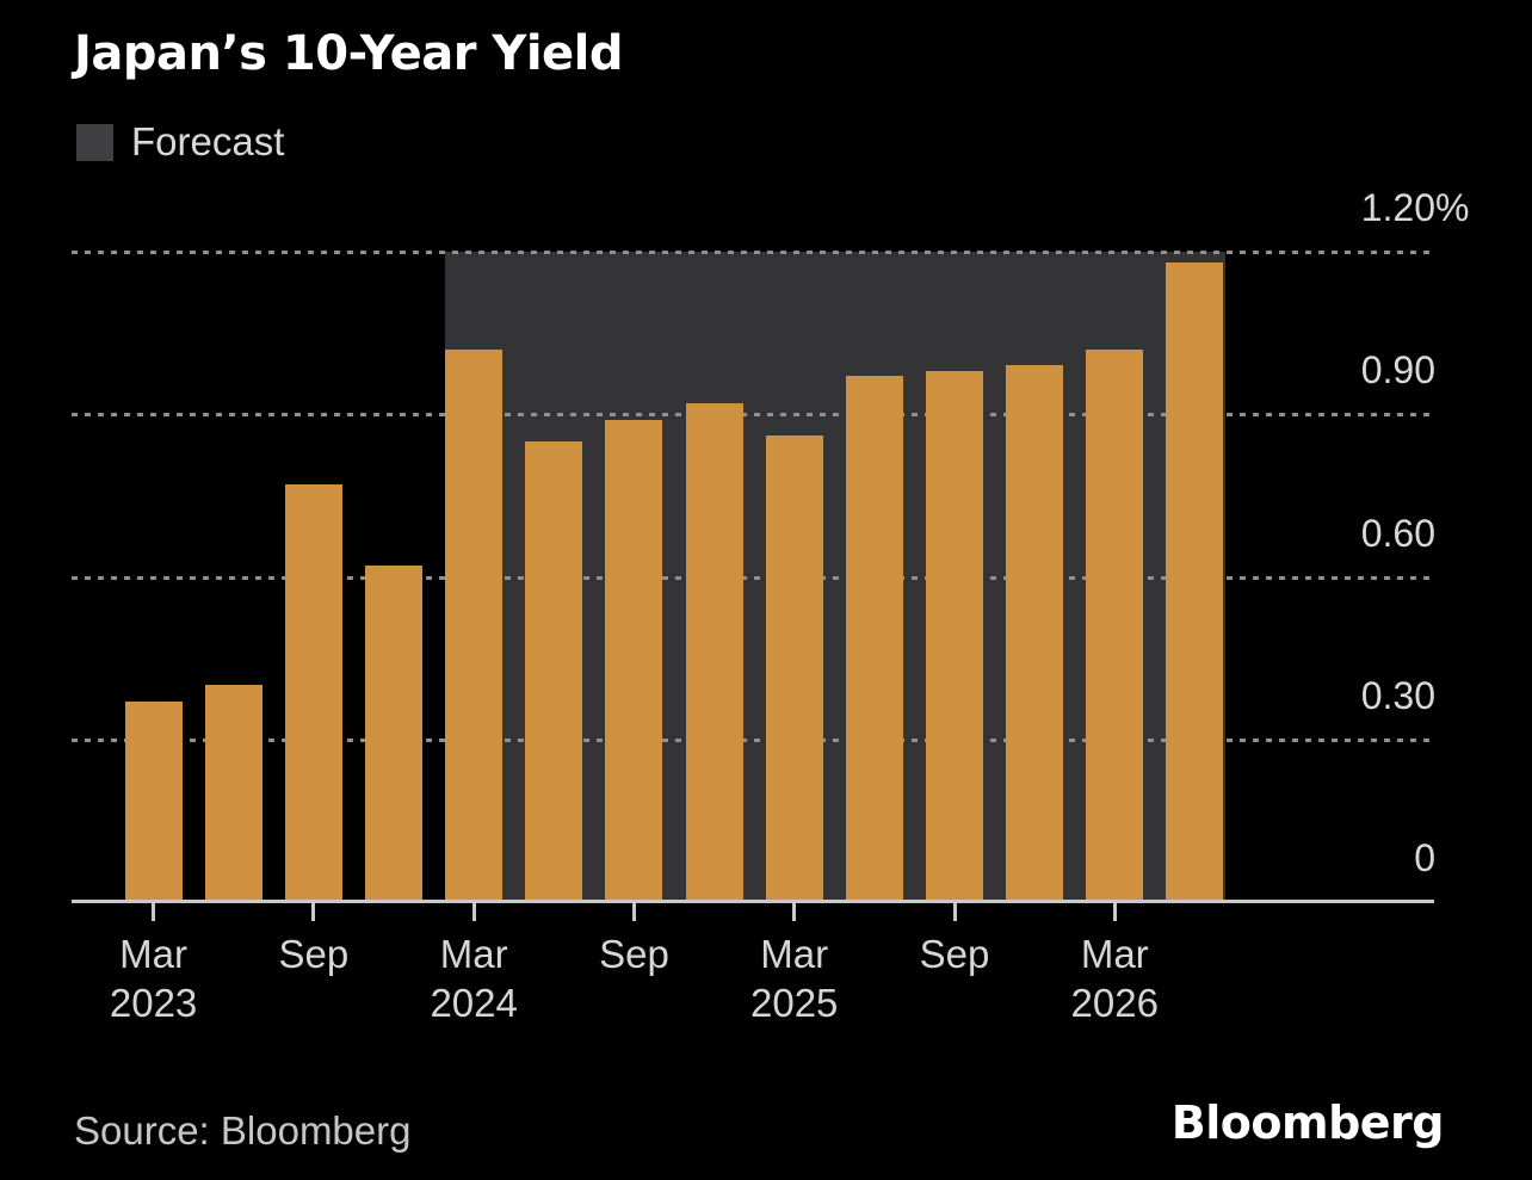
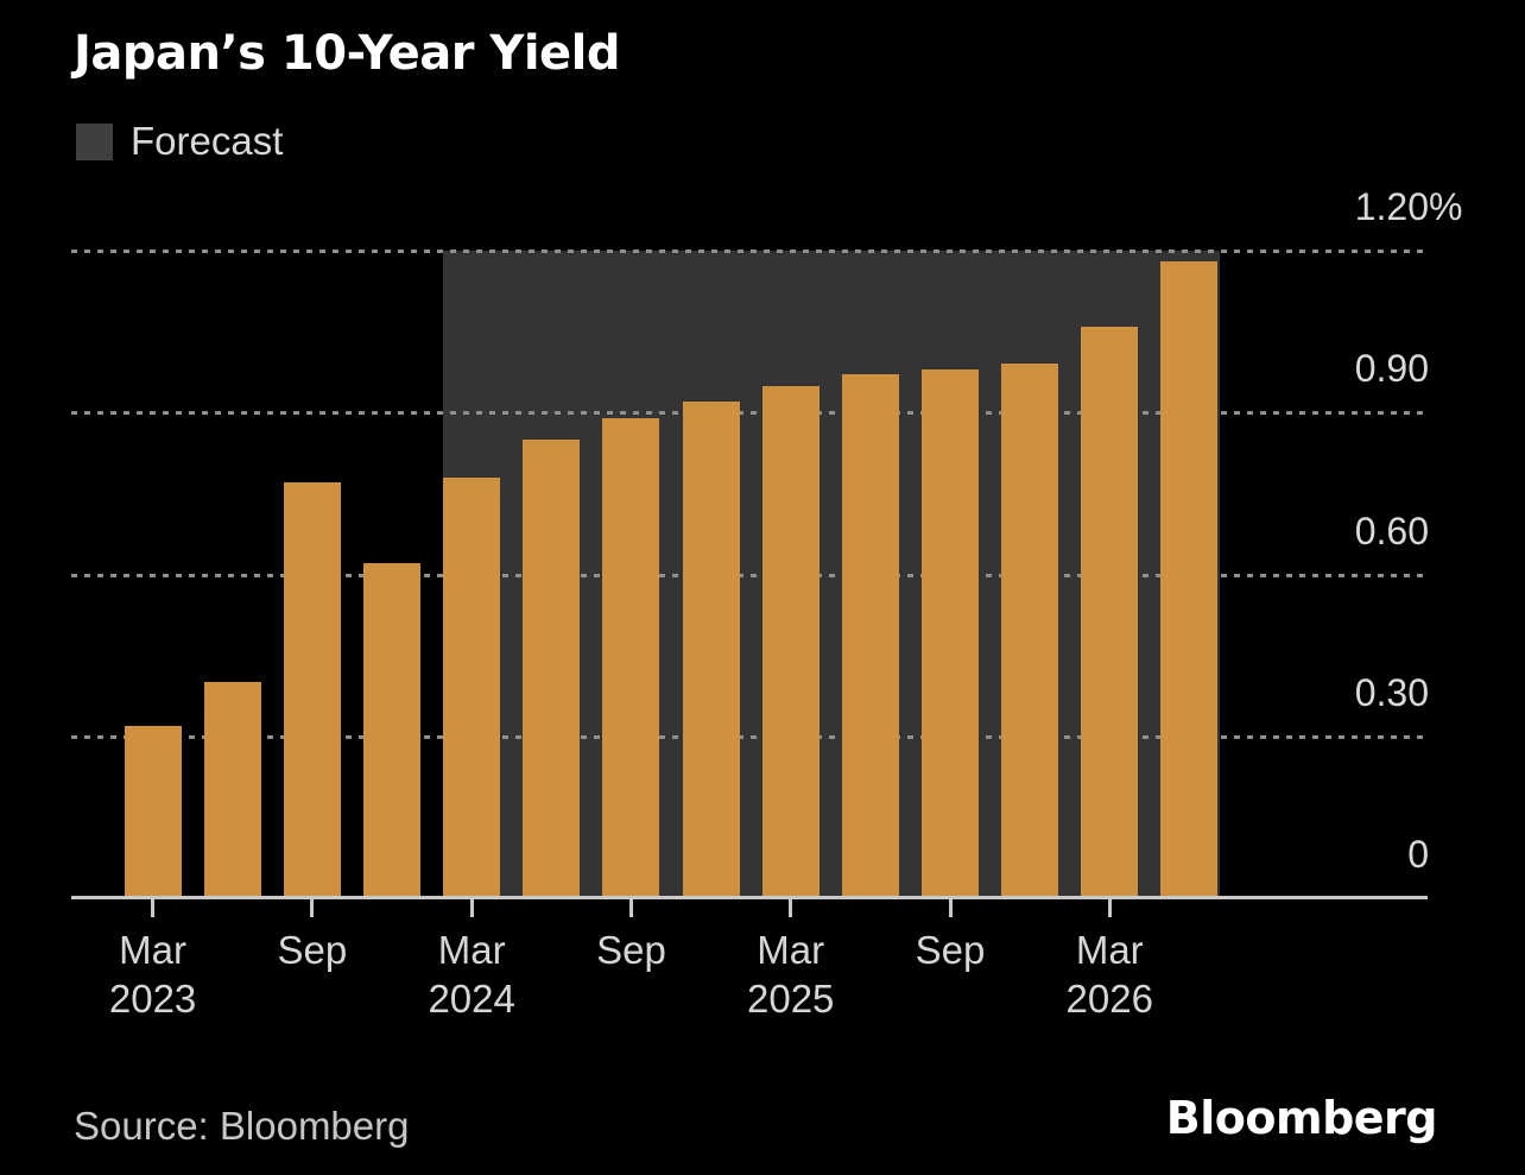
Mar 2023: 0.37 -> 0.32
Mar 2024: 1.02 -> 0.78
Mar 2025: 0.86 -> 0.95
Mar 2026: 1.02 -> 1.06
